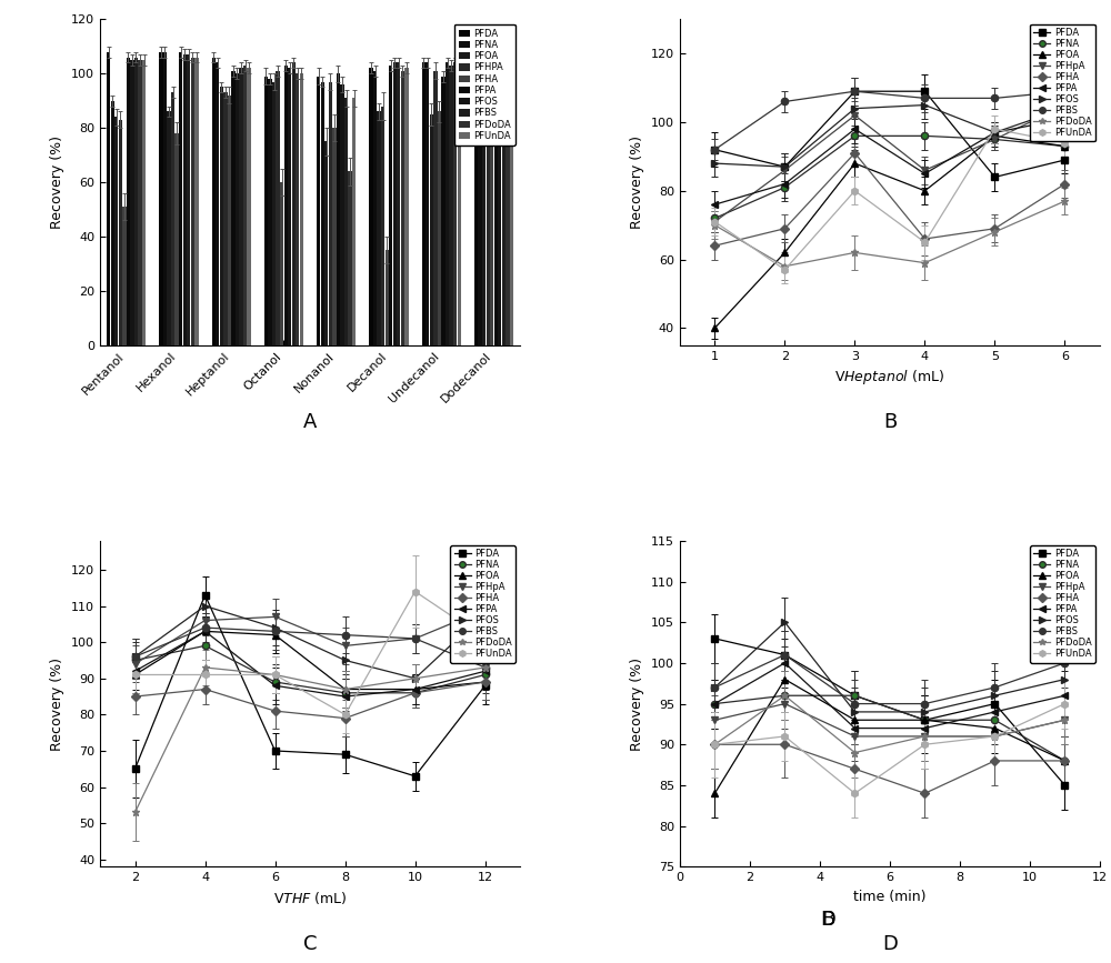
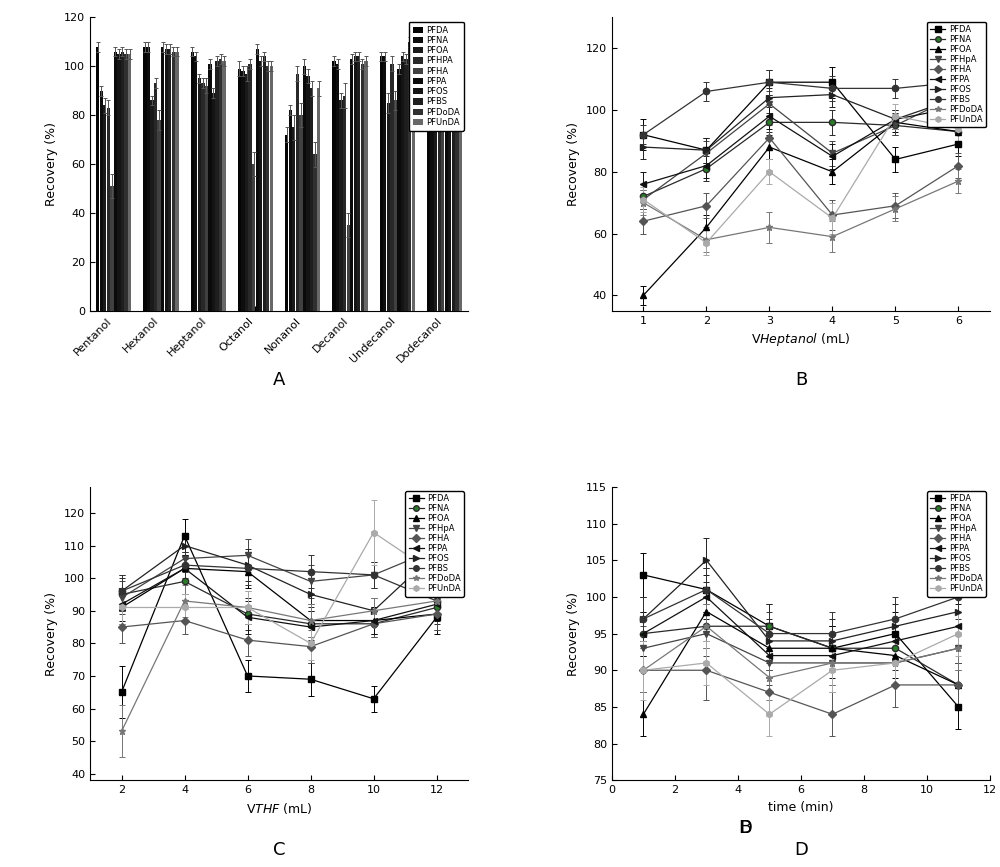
PFOS/Heptanol: 100 -> 89
PFPA/Octanol: 103 -> 107
PFDA/Nonanol: 99 -> 72
PFNA/Nonanol: 97 -> 82
PFDoDA/Undecanol: 104 -> 110
